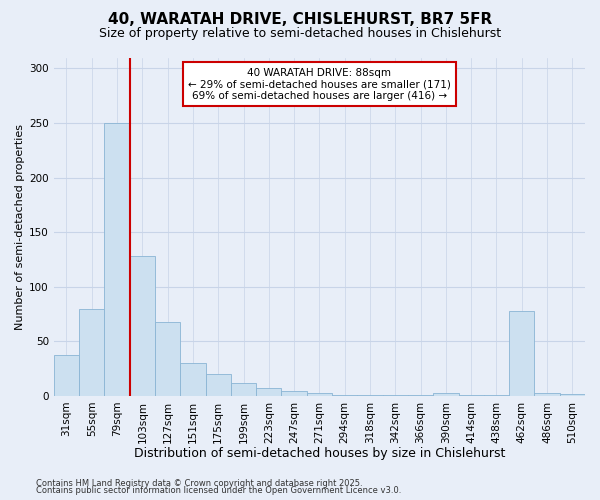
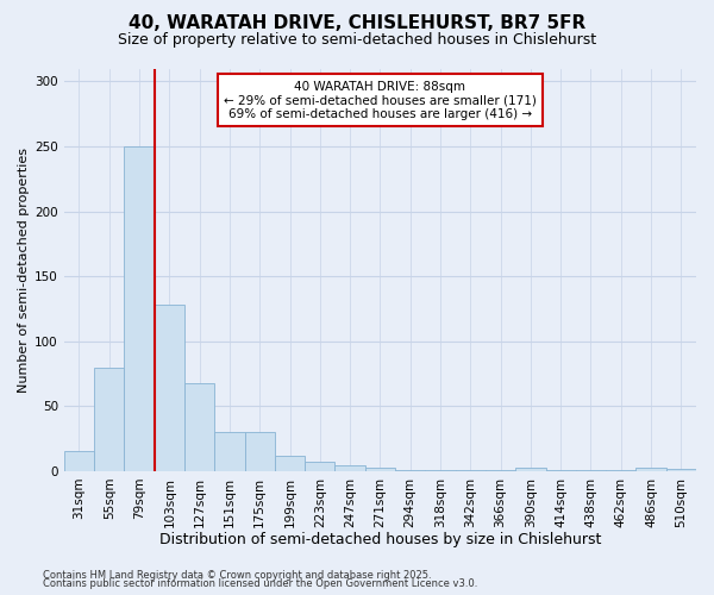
31sqm: 37 -> 15
175sqm: 20 -> 30
462sqm: 78 -> 1
